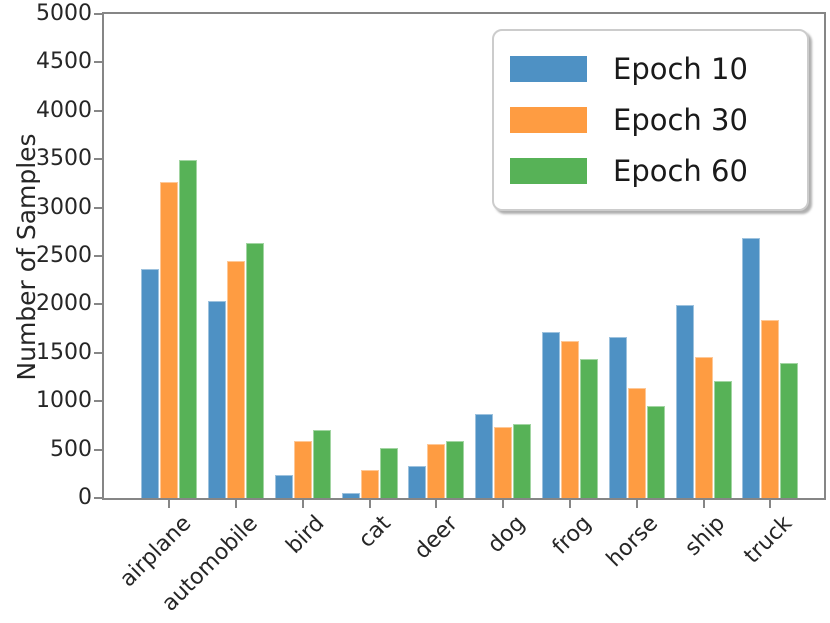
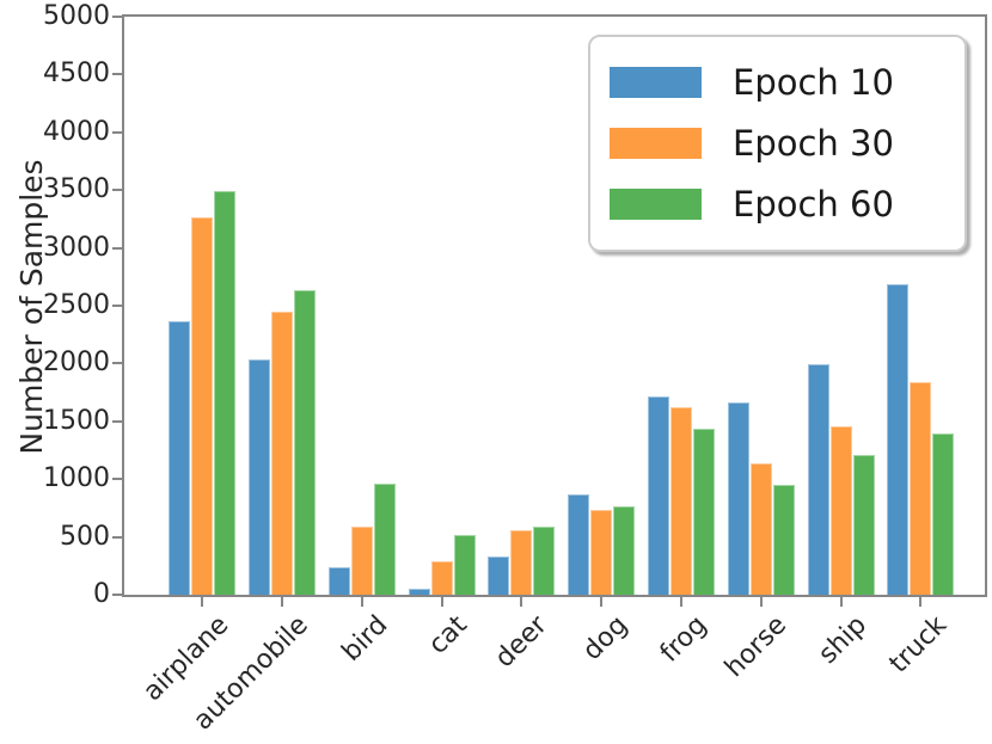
Epoch 60/bird: 700 -> 1000
